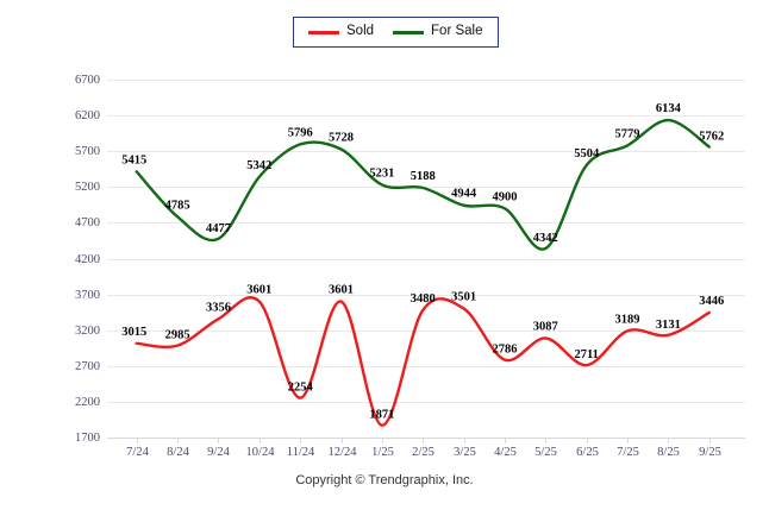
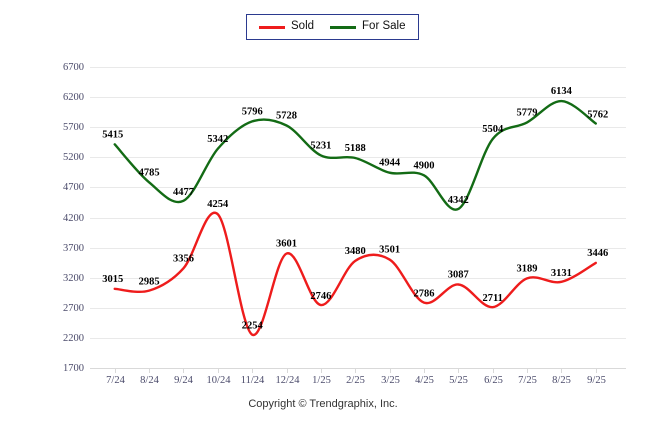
Sold/10/24: 3601 -> 4254
Sold/1/25: 1871 -> 2746
